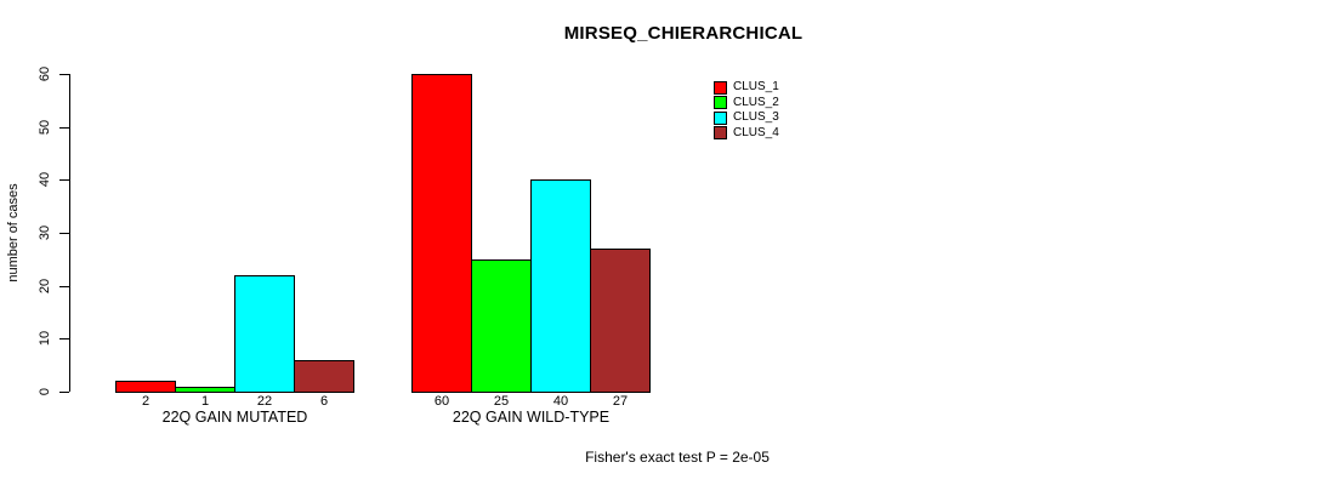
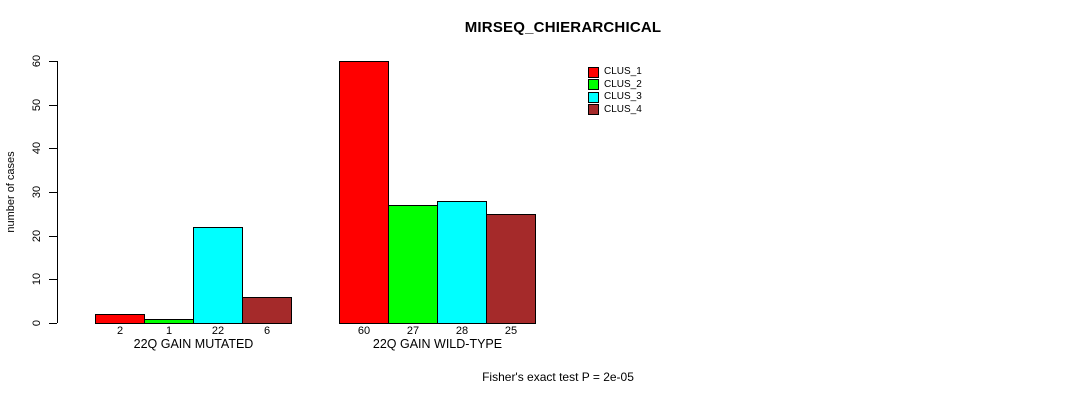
CLUS_2/22Q GAIN WILD-TYPE: 25 -> 27
CLUS_3/22Q GAIN WILD-TYPE: 40 -> 28
CLUS_4/22Q GAIN WILD-TYPE: 27 -> 25
